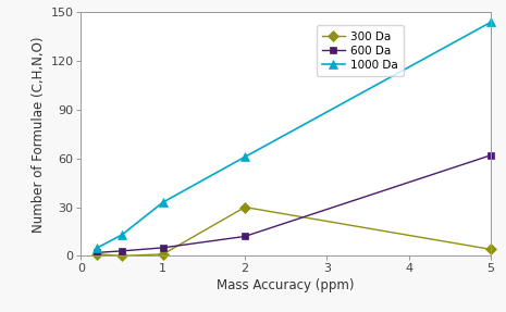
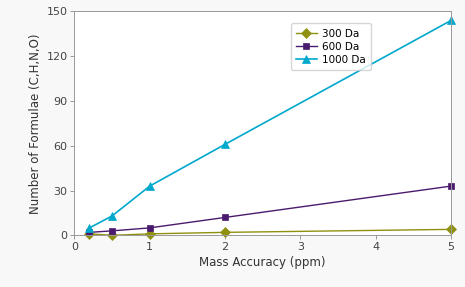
300 Da/2: 30 -> 2
600 Da/5: 62 -> 33
